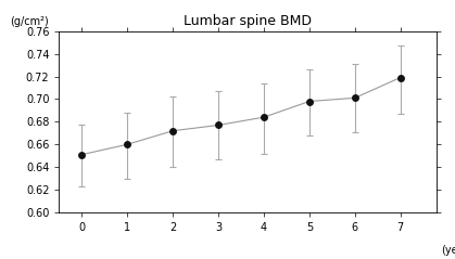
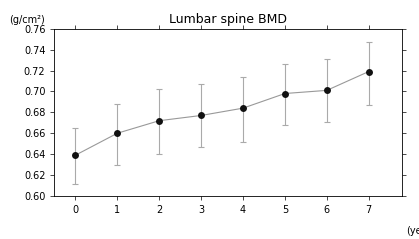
0: 0.651 -> 0.639
